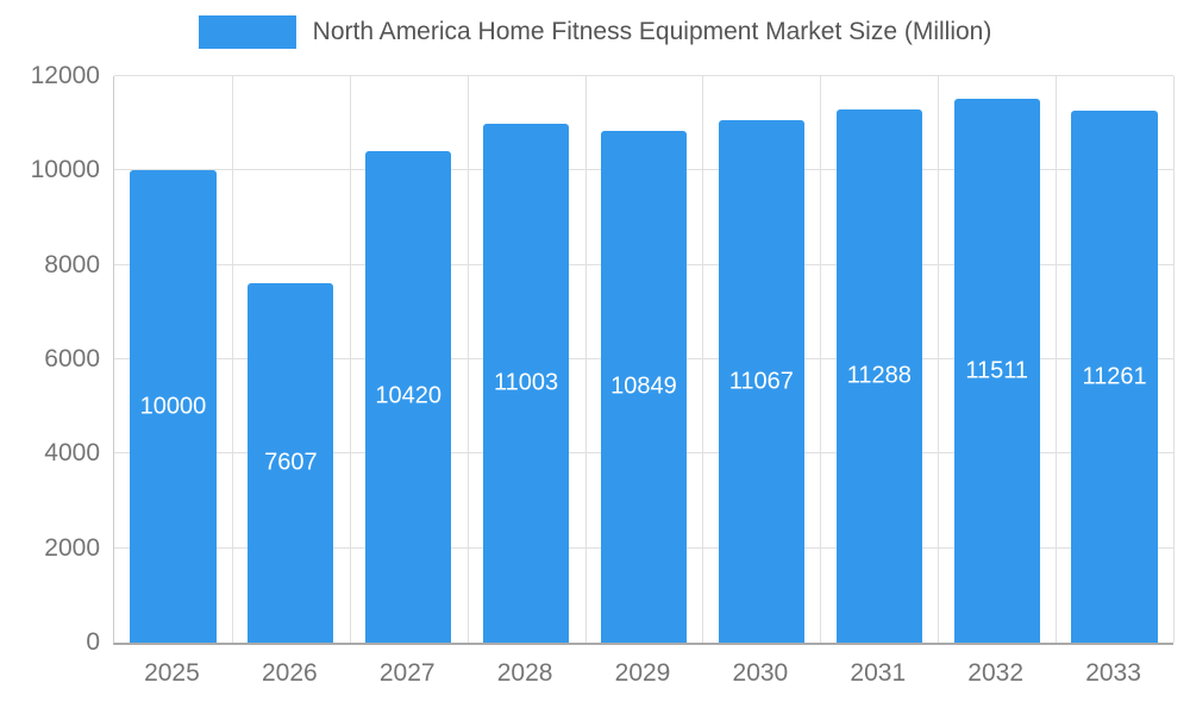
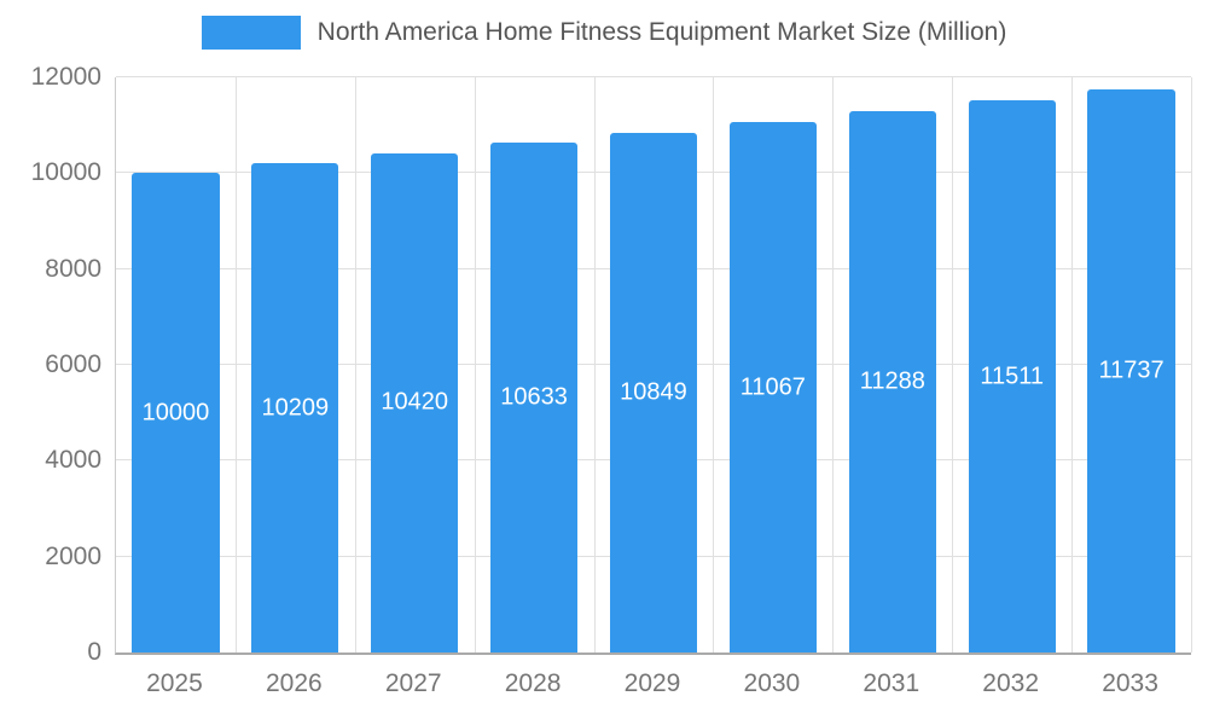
2026: 7607 -> 10209
2028: 11003 -> 10633
2033: 11261 -> 11737
